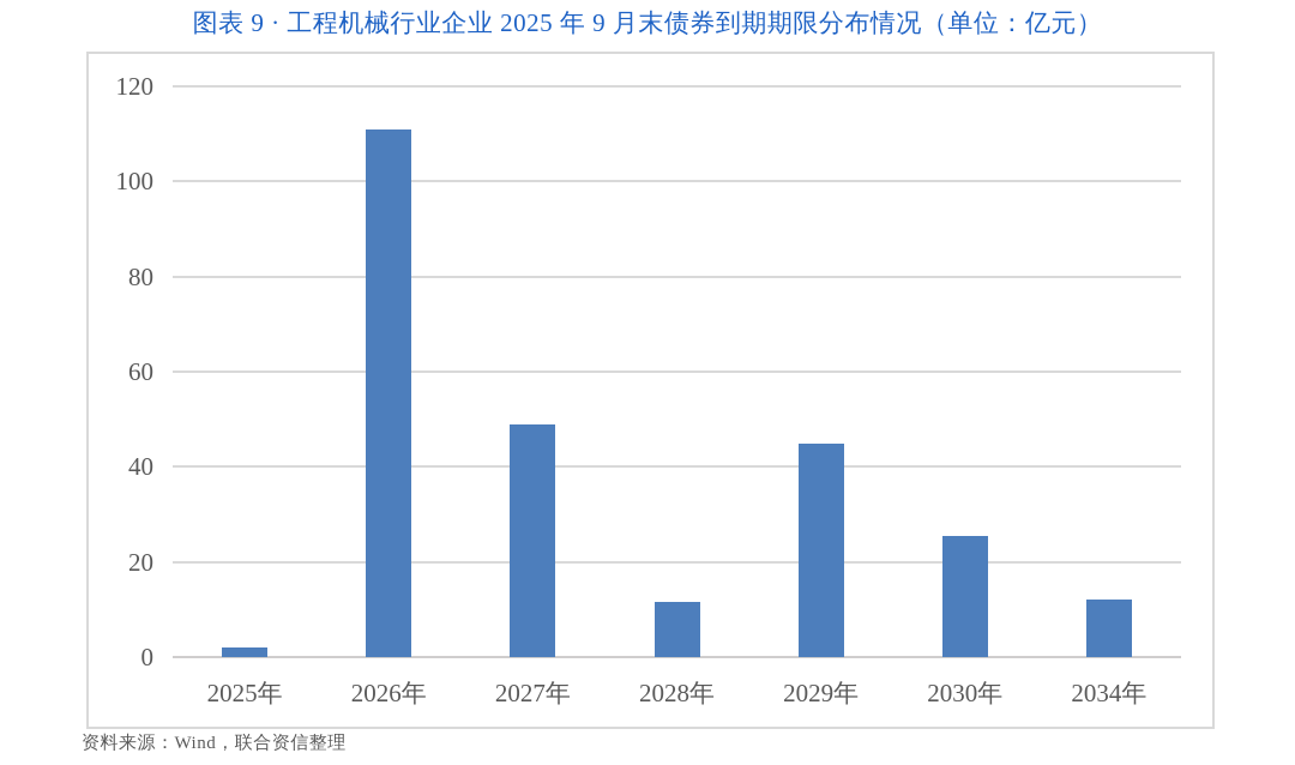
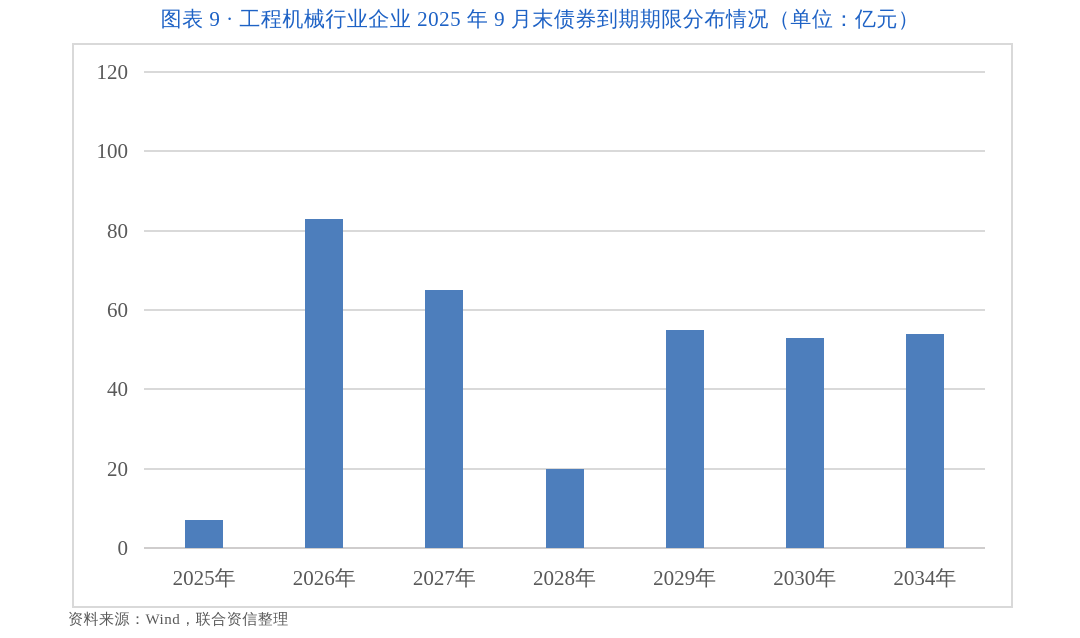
2025年: 2 -> 7
2026年: 111 -> 83
2027年: 49 -> 65
2028年: 12 -> 20
2029年: 45 -> 55
2030年: 26 -> 53
2034年: 12 -> 54
